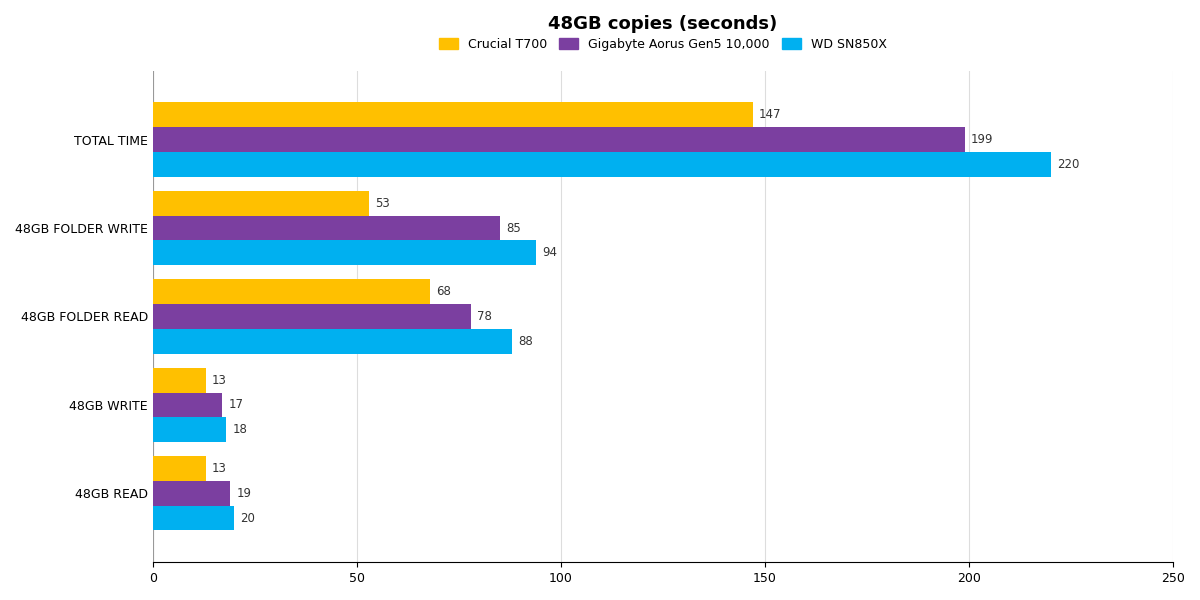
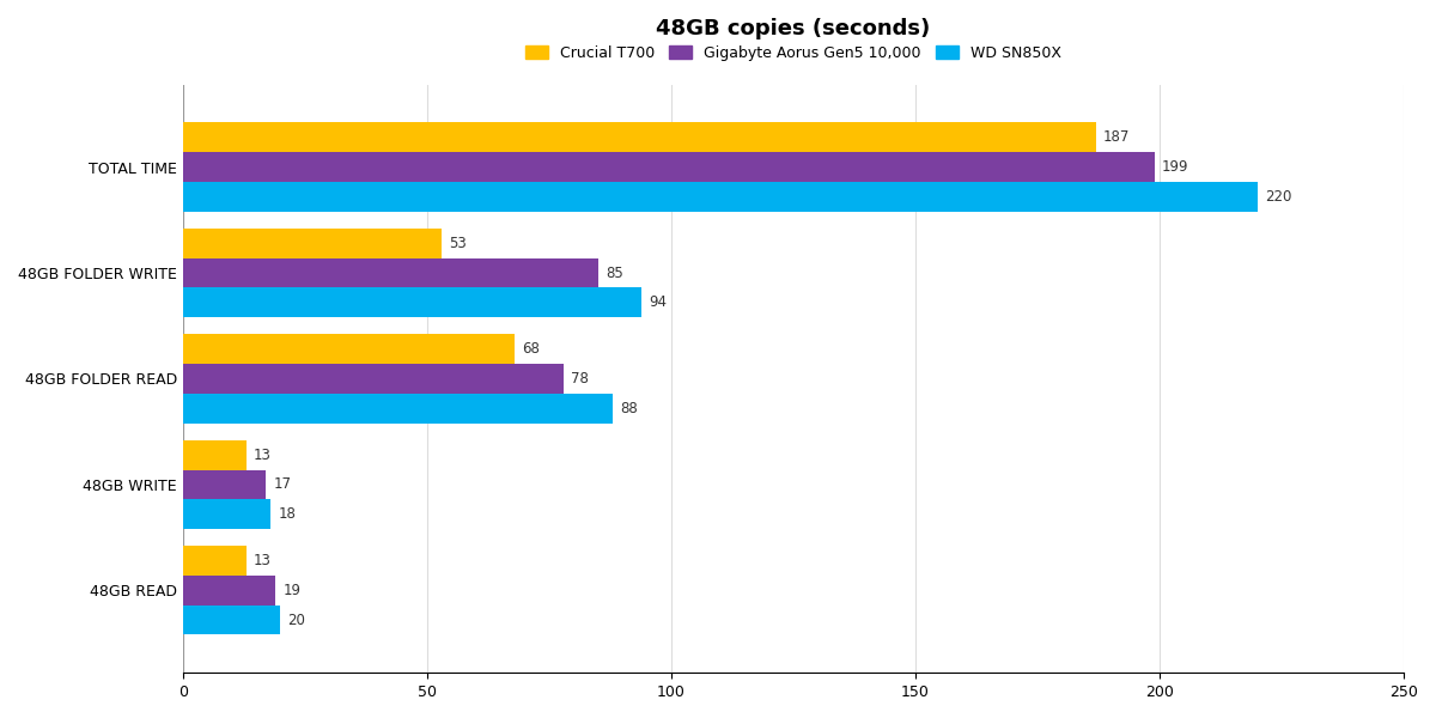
Crucial T700/TOTAL TIME: 147 -> 187
